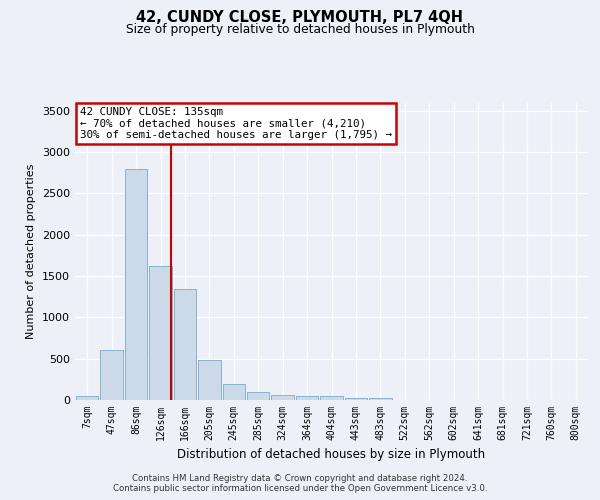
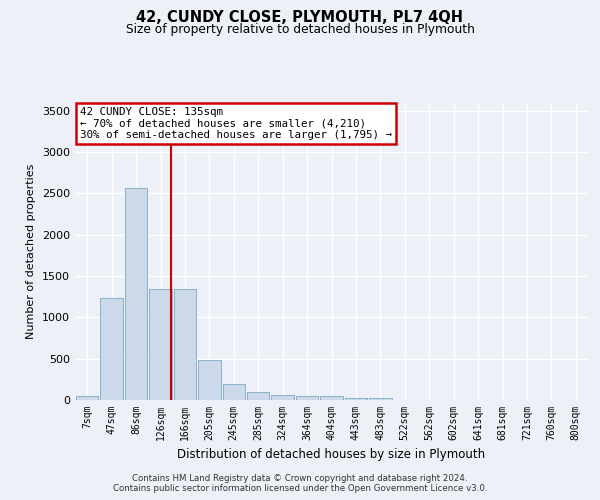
47sqm: 600 -> 1240
86sqm: 2800 -> 2570
126sqm: 1620 -> 1340
